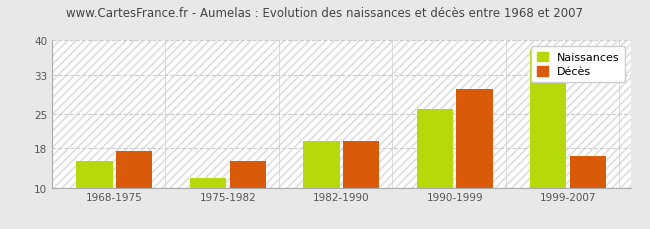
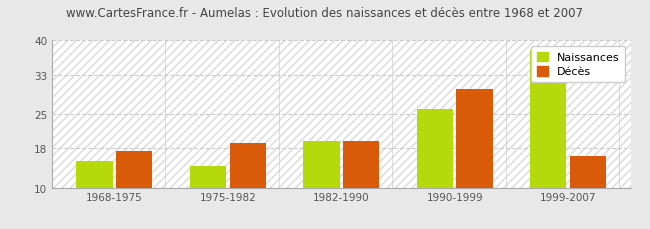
Naissances/1975-1982: 12.0 -> 14.5
Décès/1975-1982: 15.5 -> 19.0
